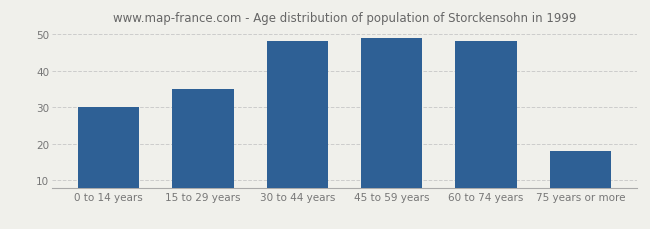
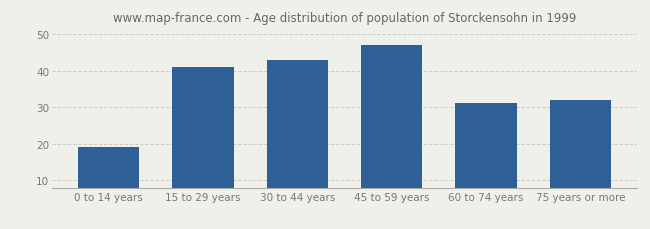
0 to 14 years: 30 -> 19
15 to 29 years: 35 -> 41
30 to 44 years: 48 -> 43
45 to 59 years: 49 -> 47
60 to 74 years: 48 -> 31
75 years or more: 18 -> 32
